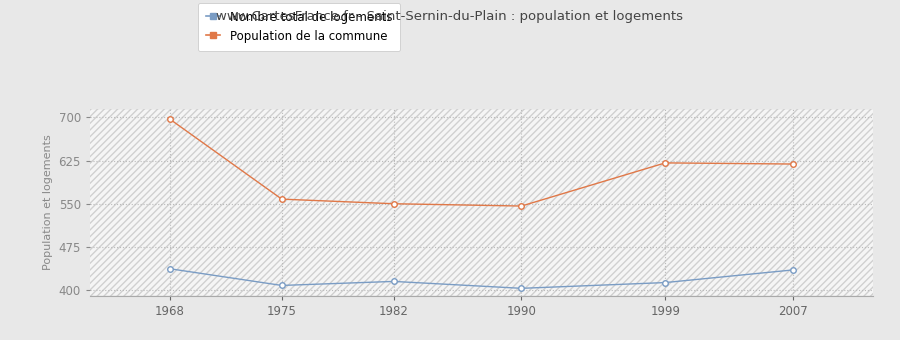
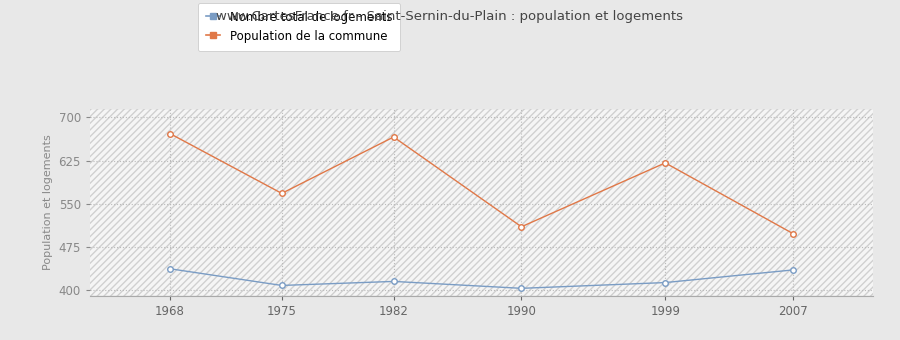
Population de la commune/1968: 697 -> 672
Population de la commune/1975: 558 -> 568
Population de la commune/1982: 550 -> 666
Population de la commune/1990: 546 -> 510
Population de la commune/2007: 619 -> 498
